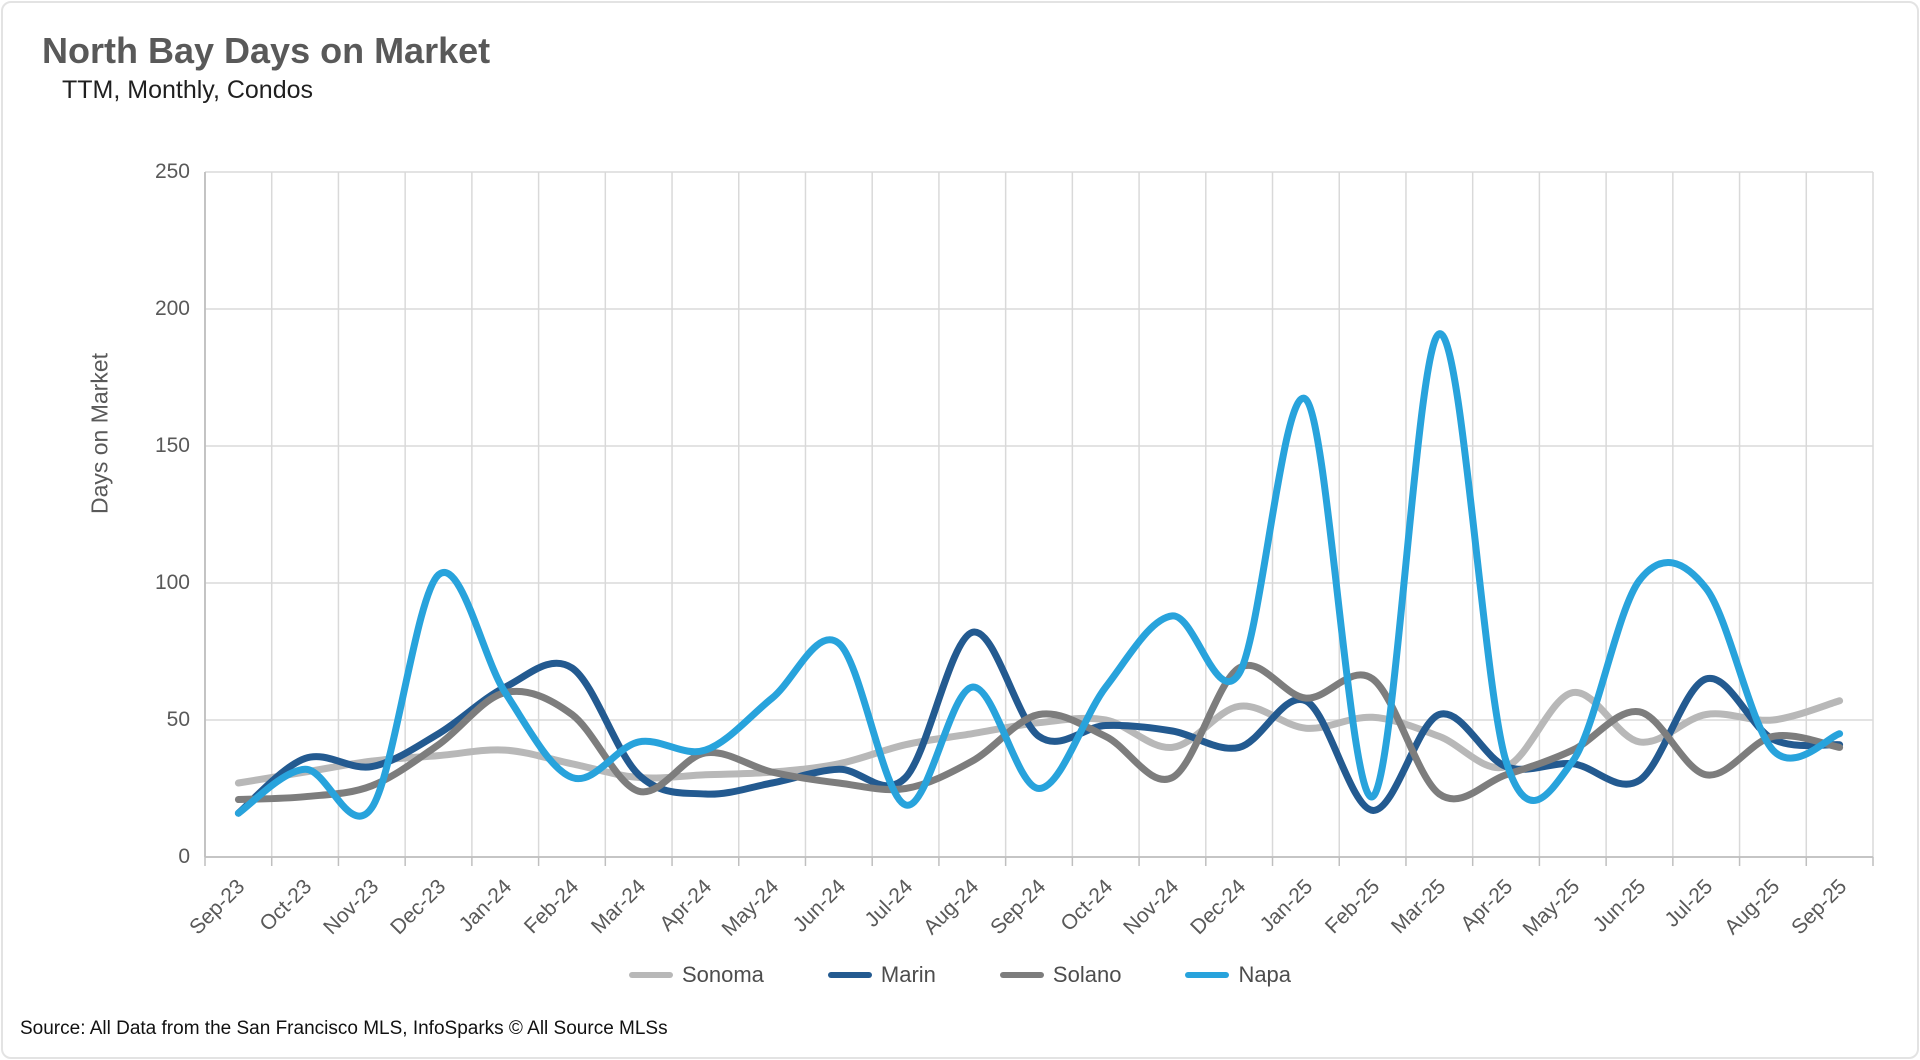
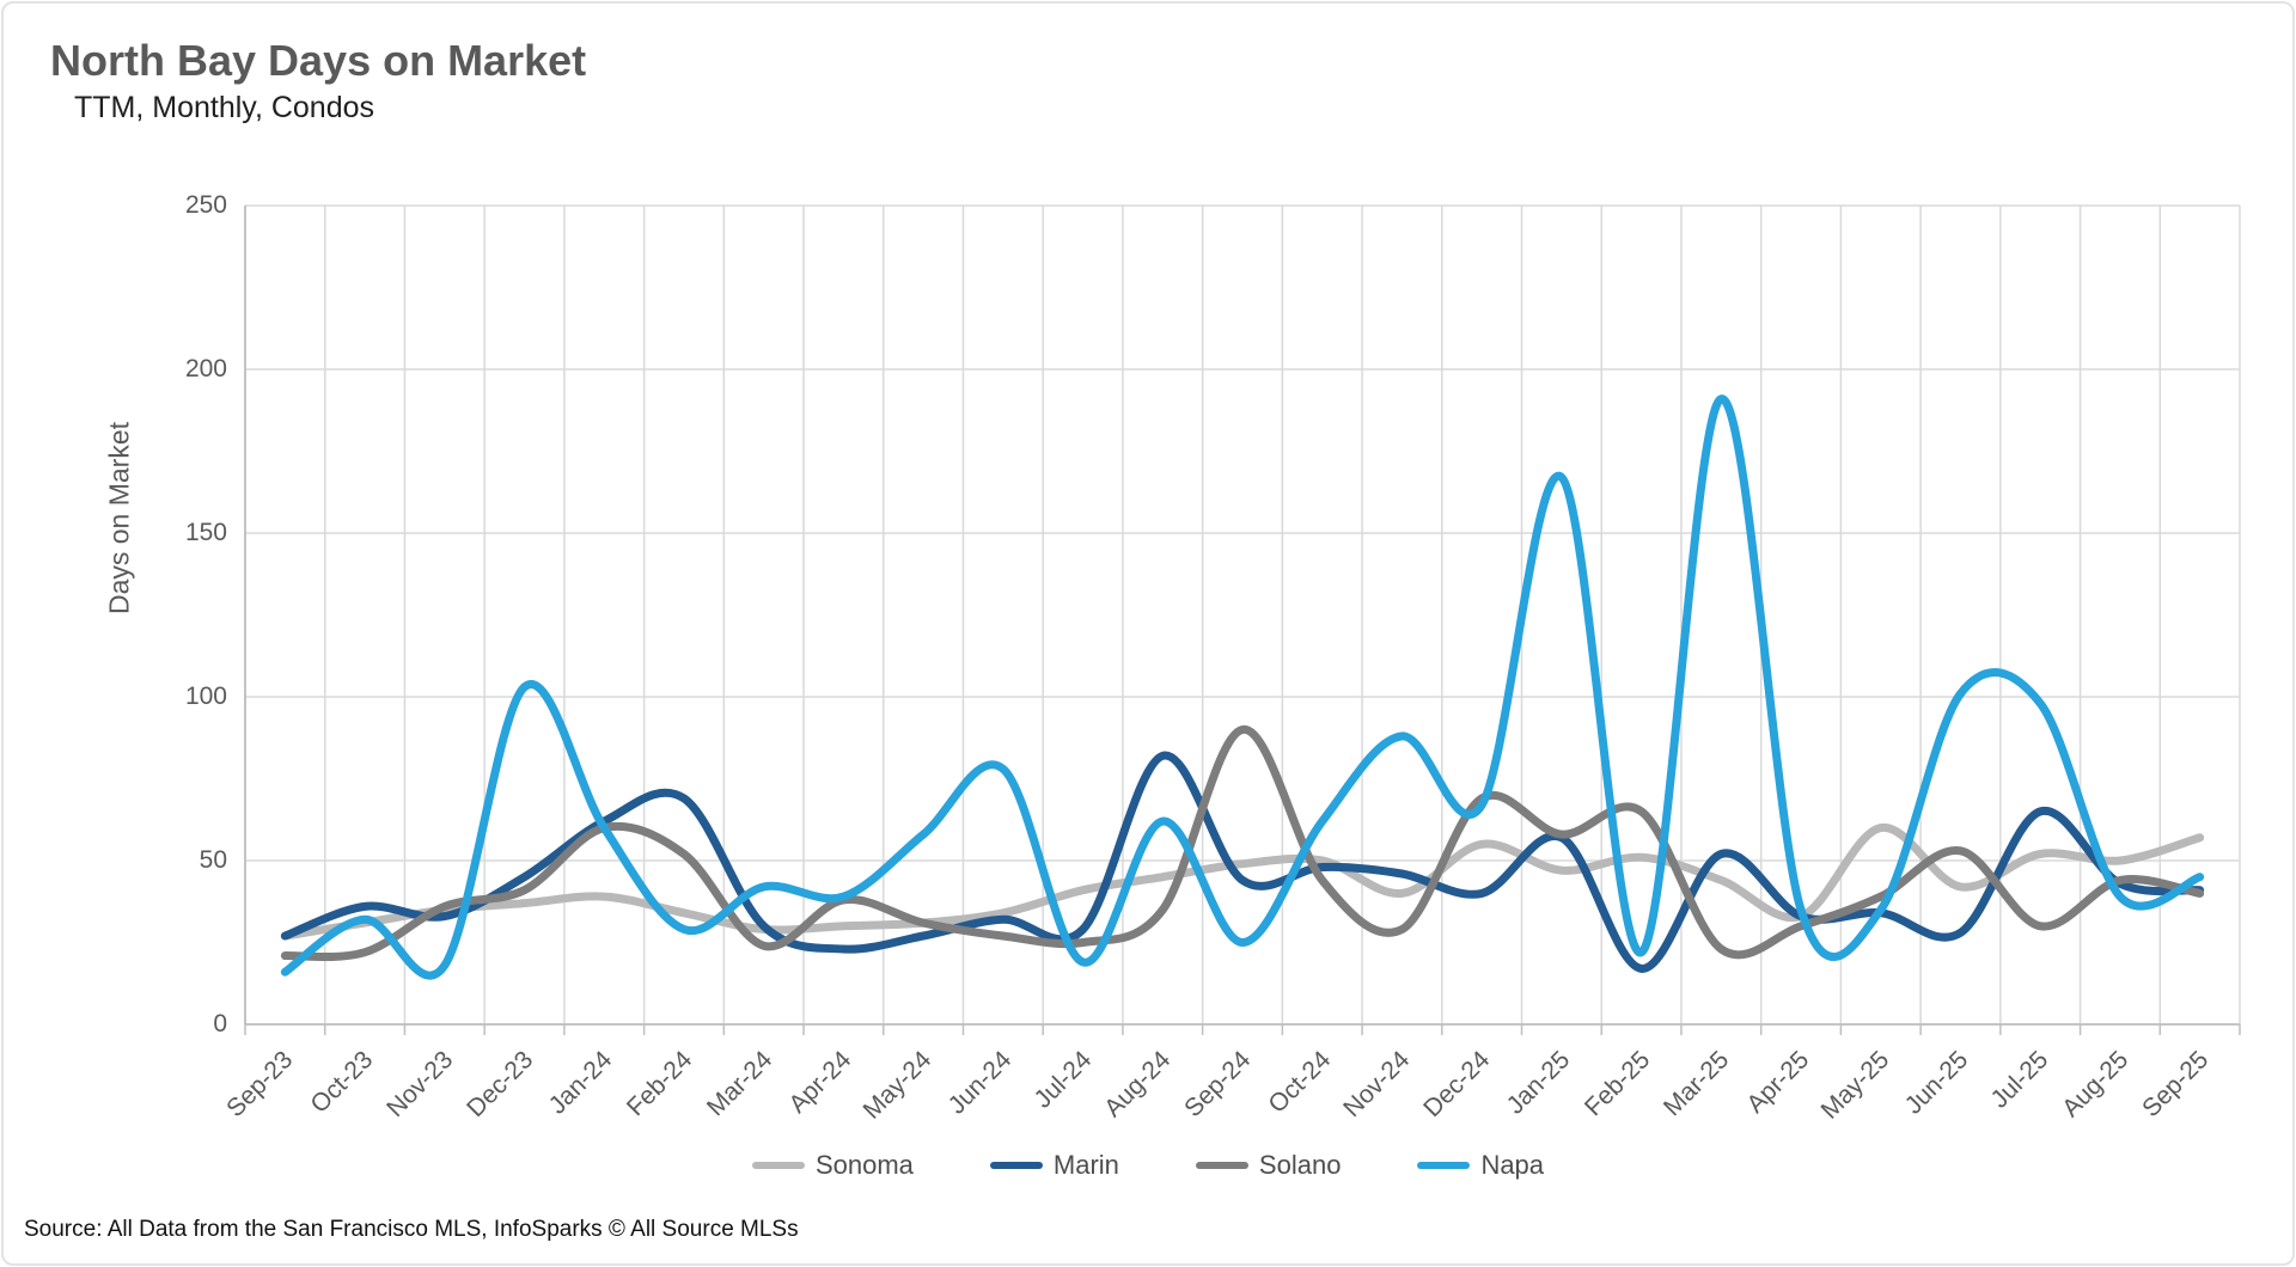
Marin/Sep-23: 16 -> 27
Solano/Nov-23: 26 -> 36
Solano/Sep-24: 52 -> 90
